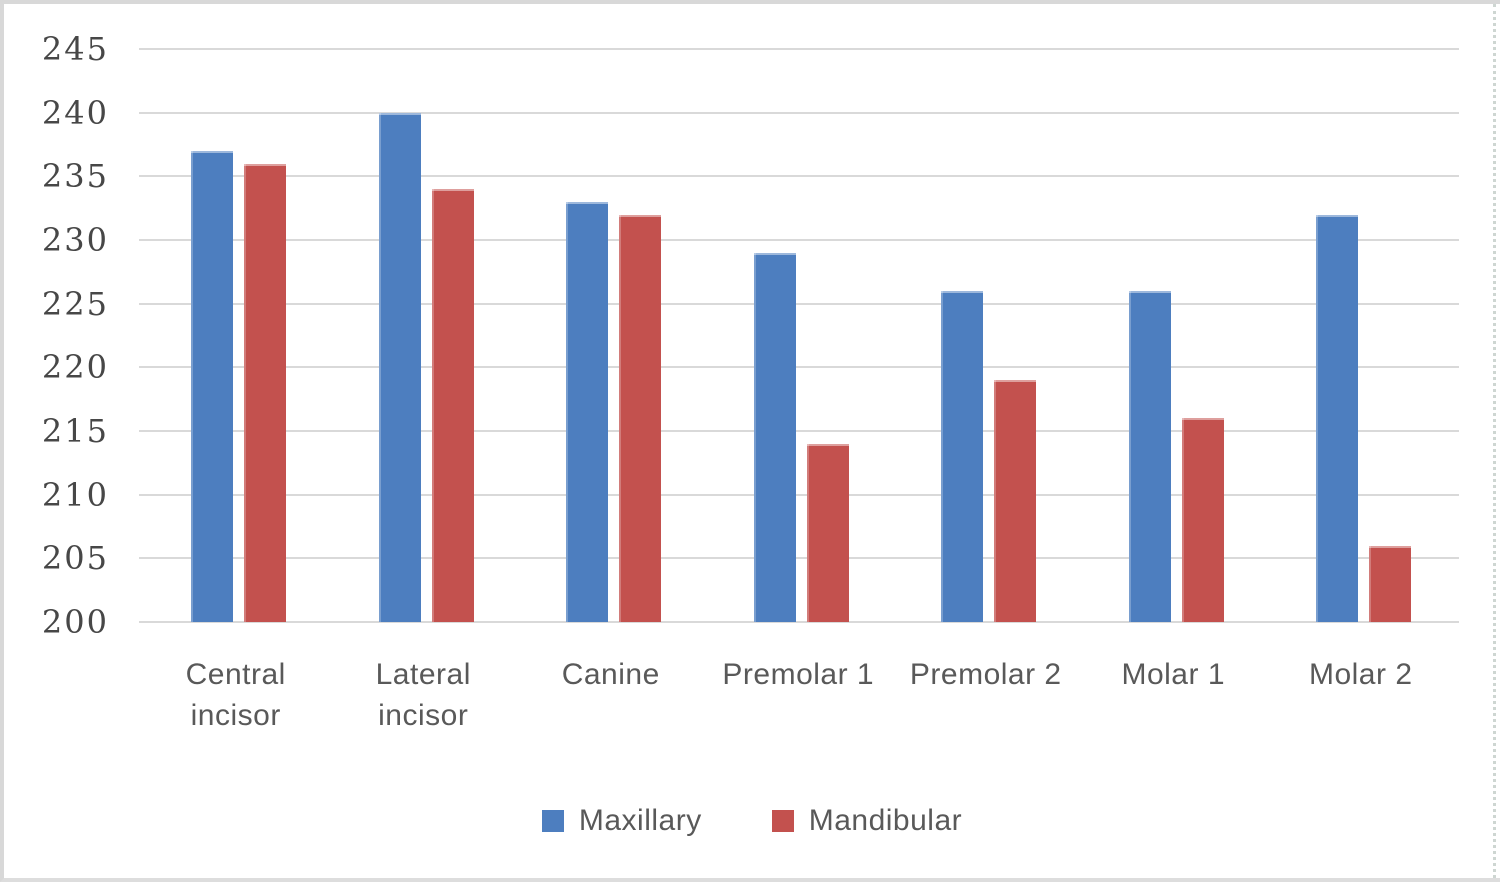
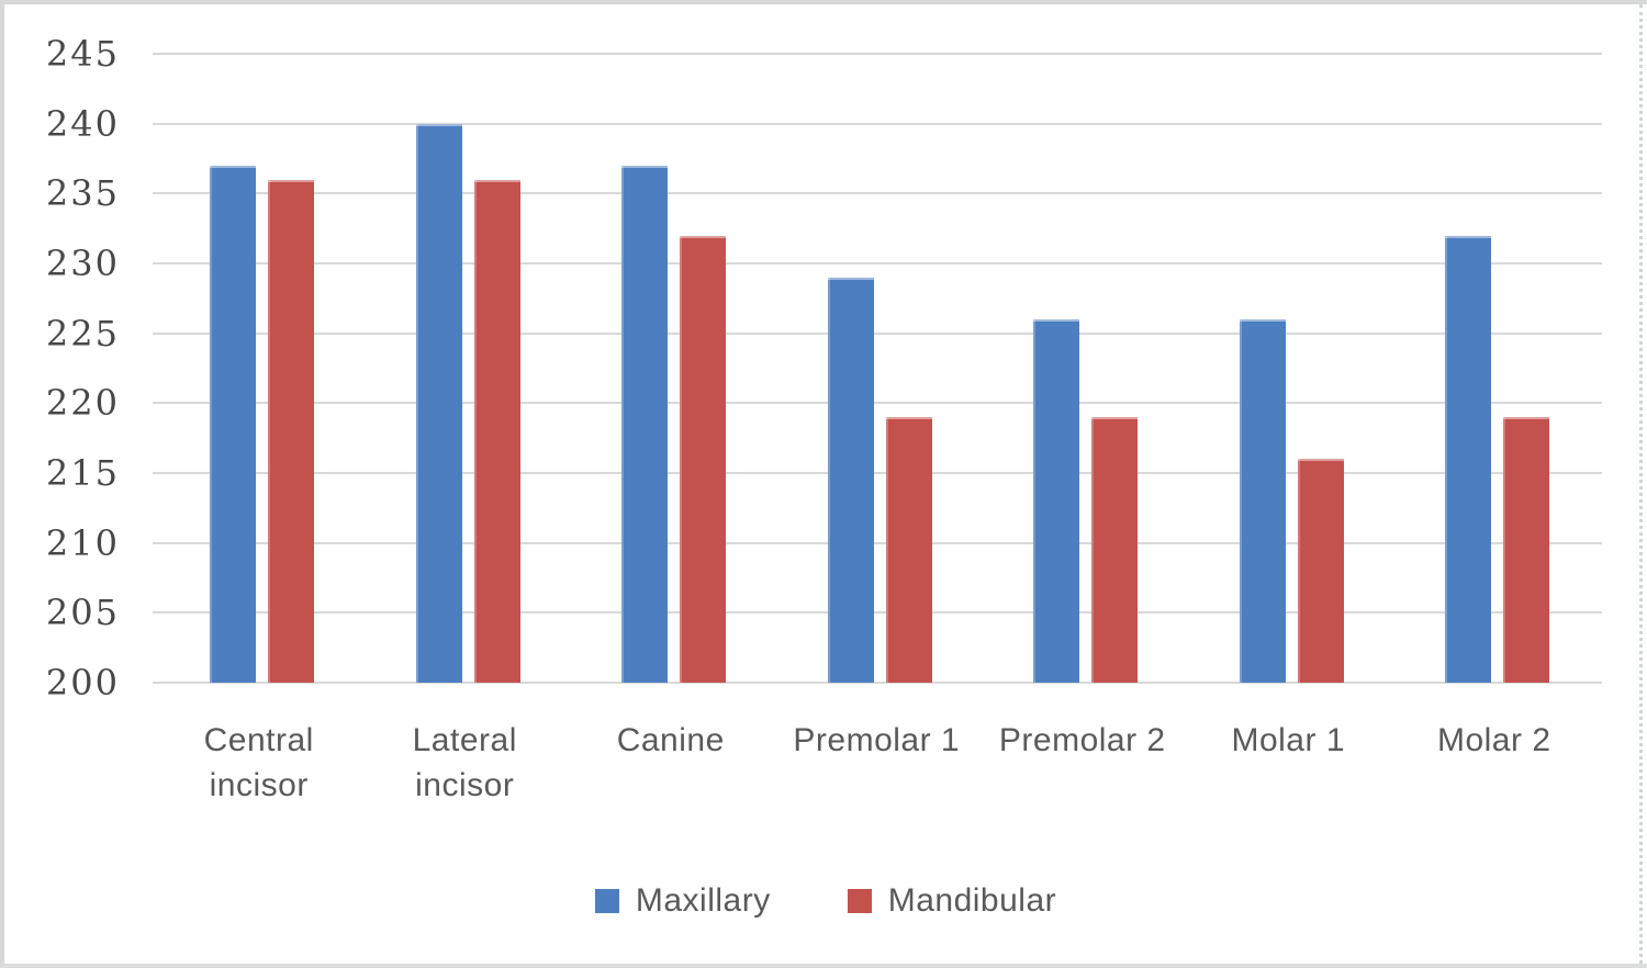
Mandibular/Lateral incisor: 234 -> 236
Maxillary/Canine: 233 -> 237
Mandibular/Premolar 1: 214 -> 219
Mandibular/Molar 2: 206 -> 219
